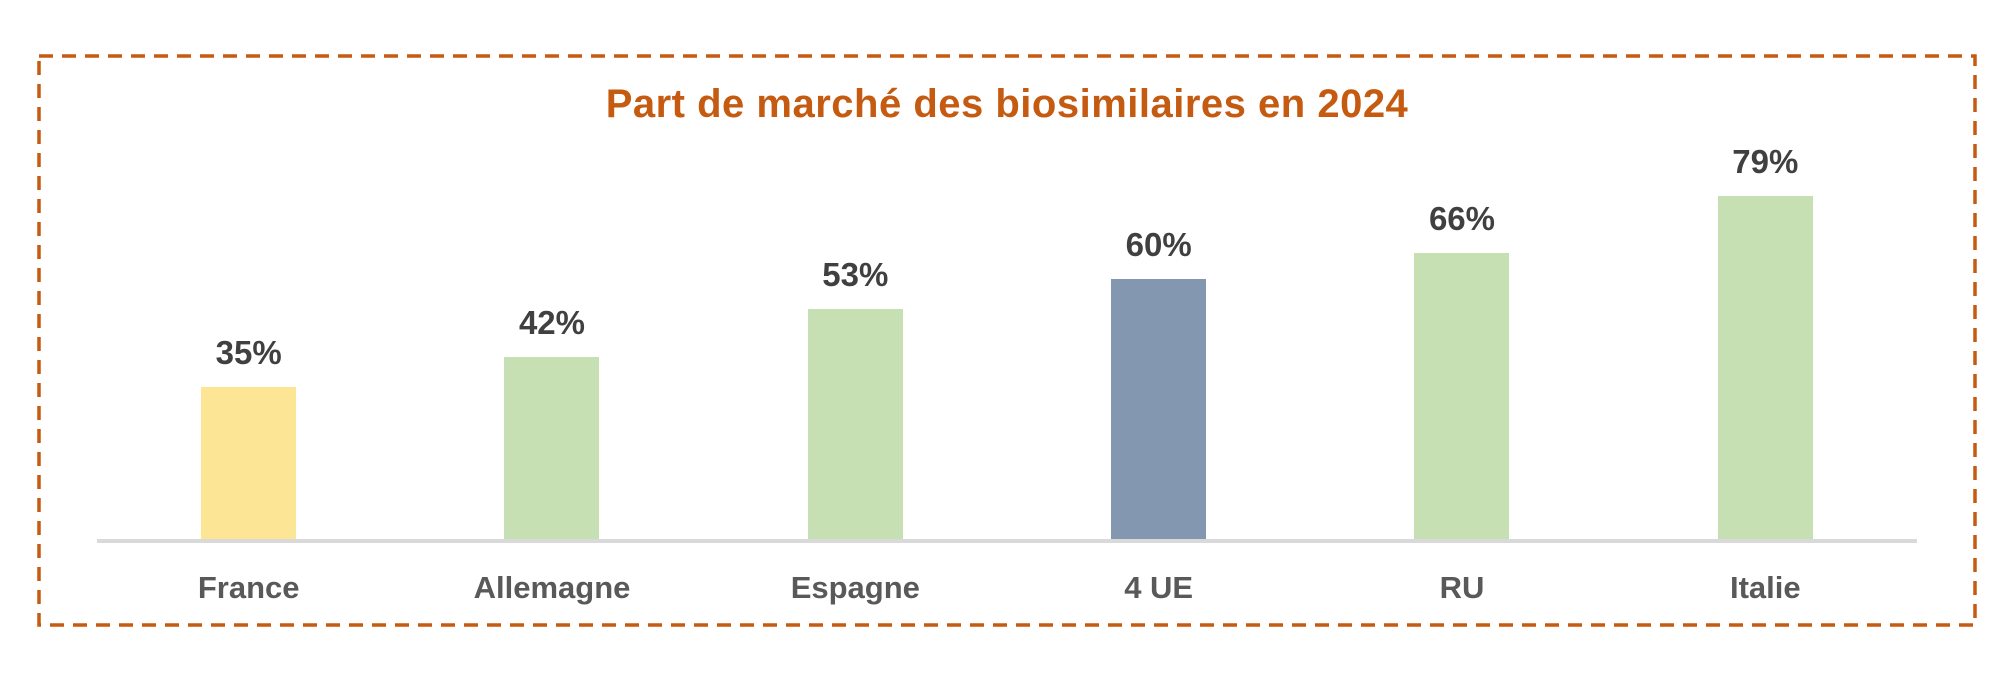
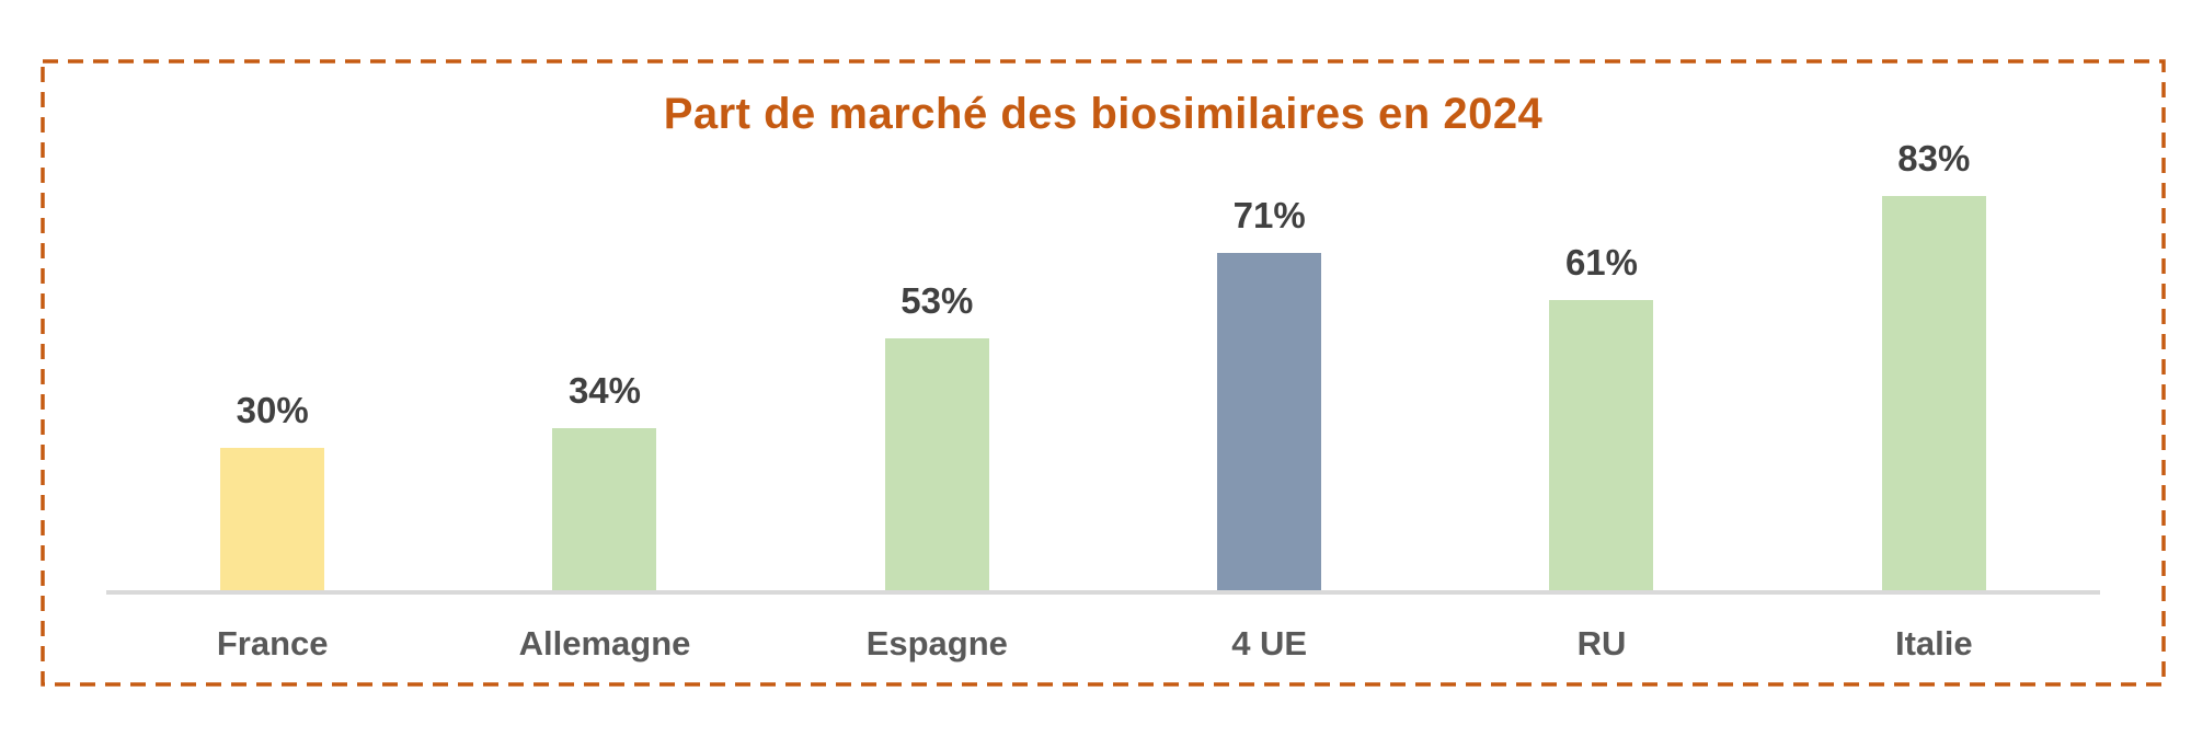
France: 35% -> 30%
Allemagne: 42% -> 34%
4 UE: 60% -> 71%
RU: 66% -> 61%
Italie: 79% -> 83%
